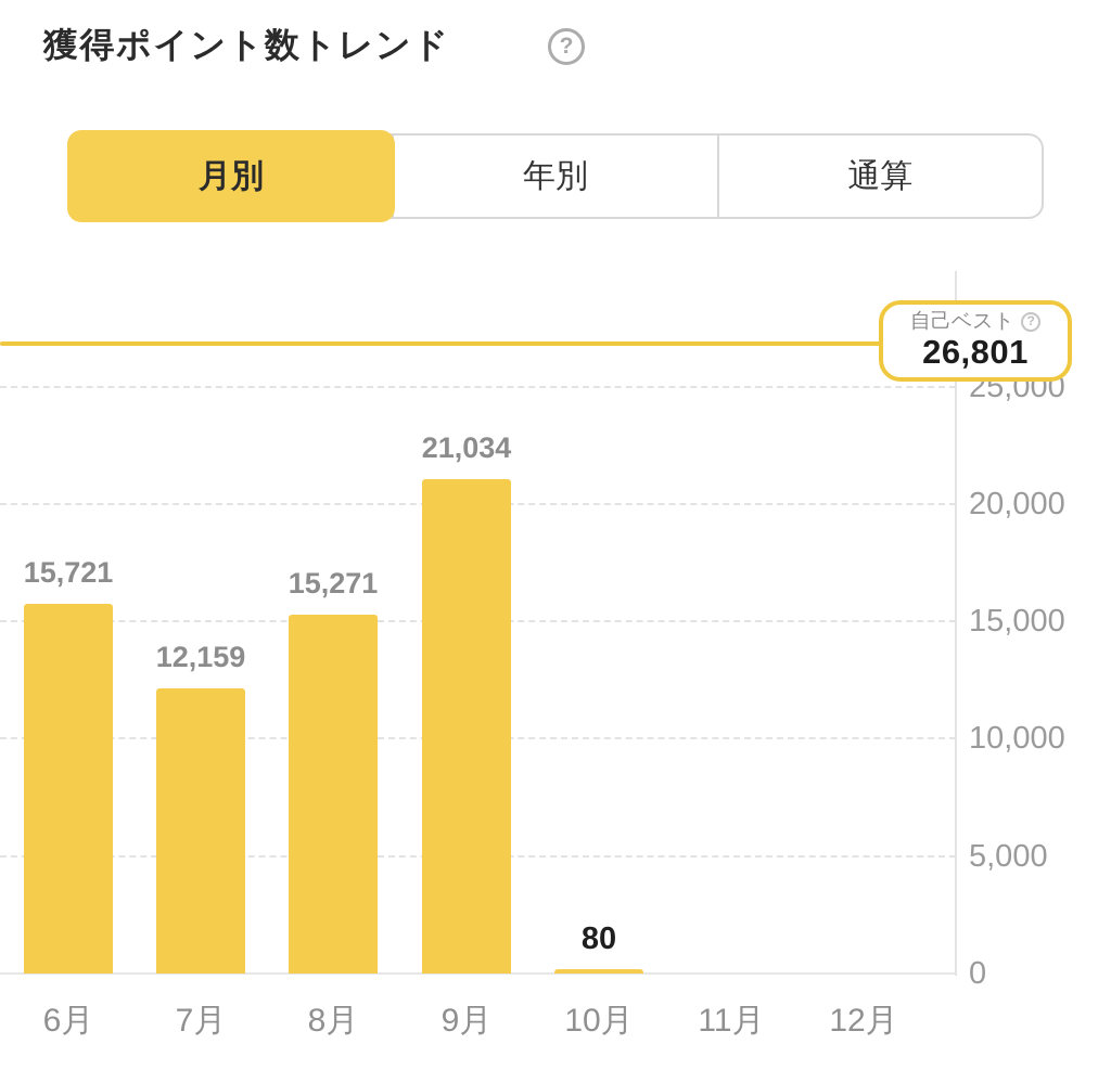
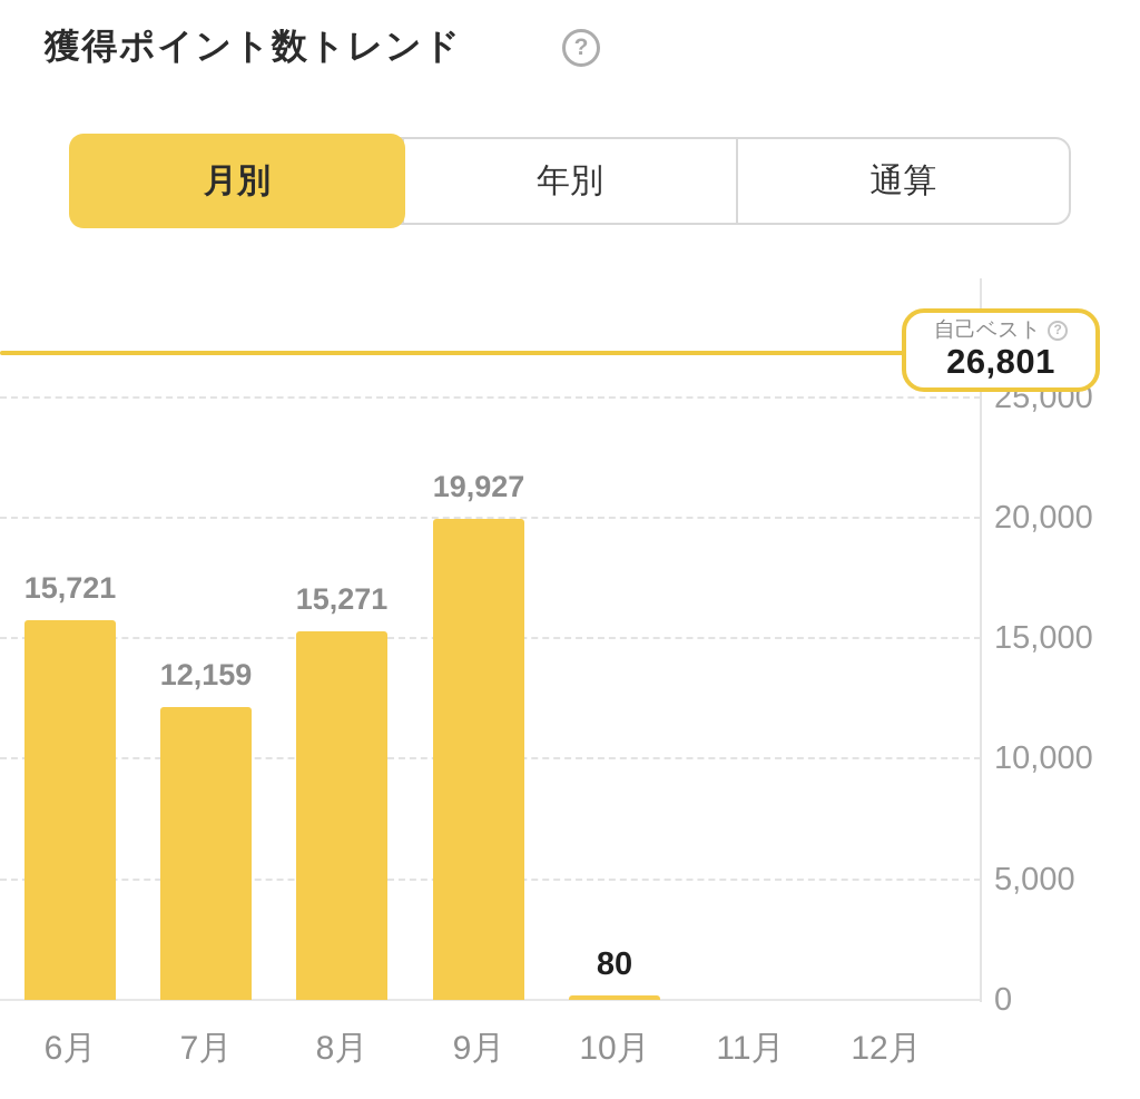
9月: 21,034 -> 19,927
